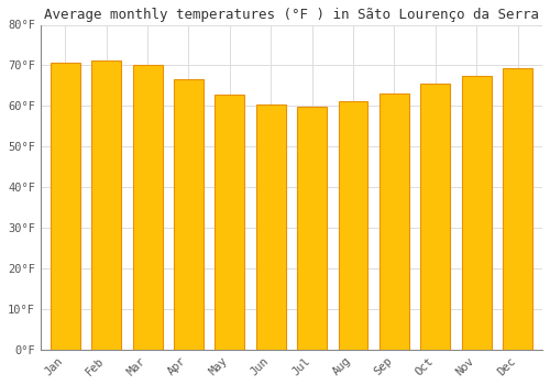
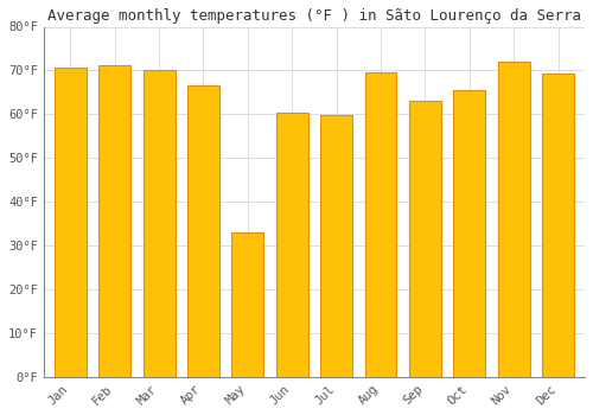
May: 62.8°F -> 33.0°F
Aug: 61.3°F -> 69.5°F
Nov: 67.3°F -> 72.0°F
